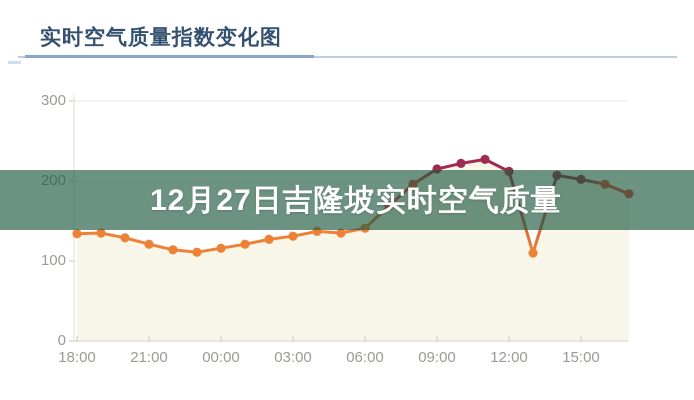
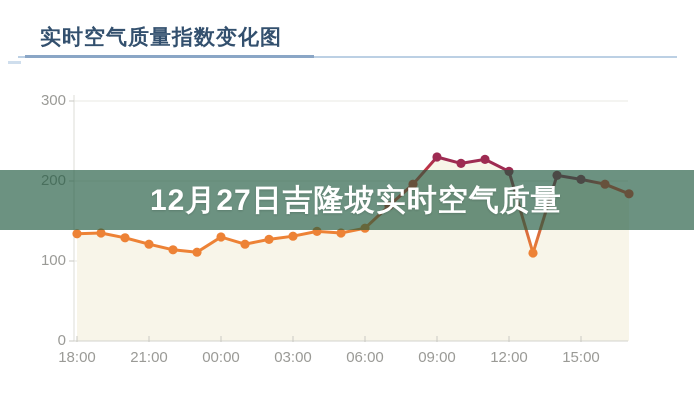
00:00: 120 -> 130
09:00: 220 -> 230
